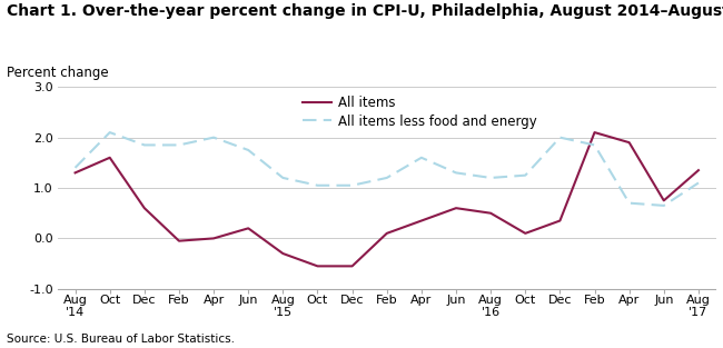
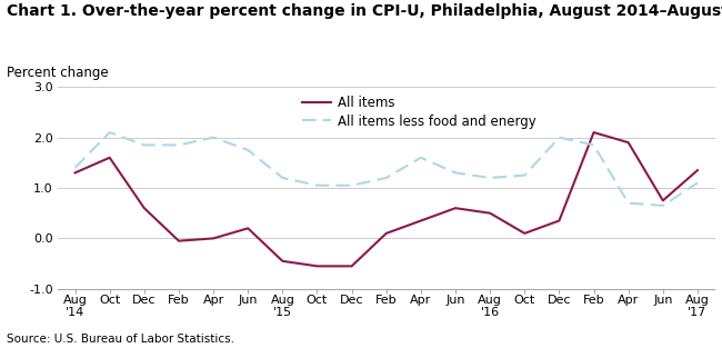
All items/Aug '15: -0.30 -> -0.45
